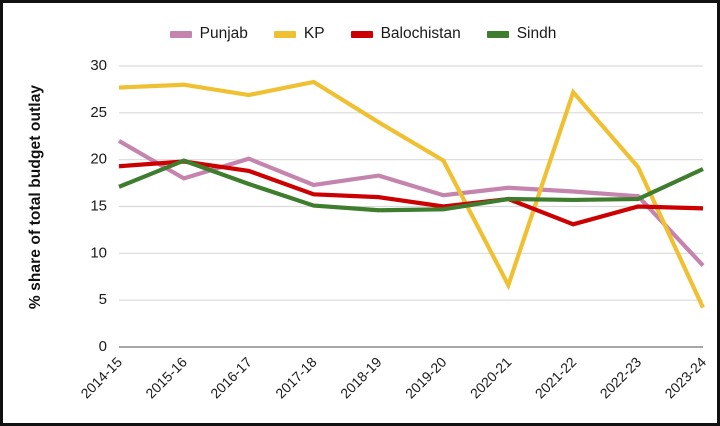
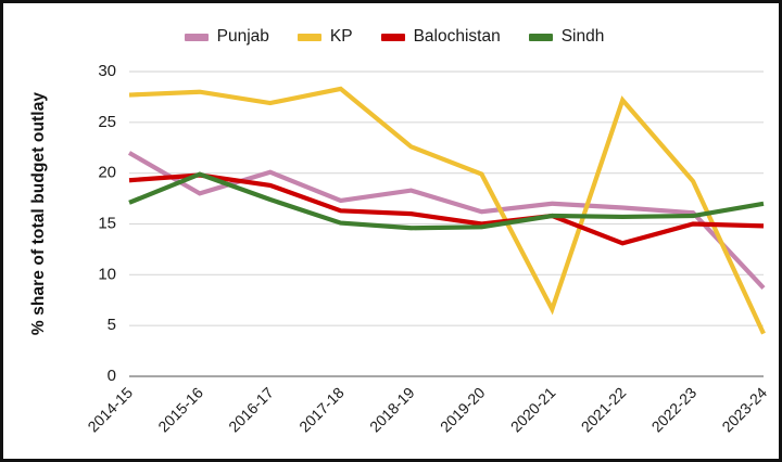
KP/2018-19: 24 -> 23
Sindh/2023-24: 19 -> 17
